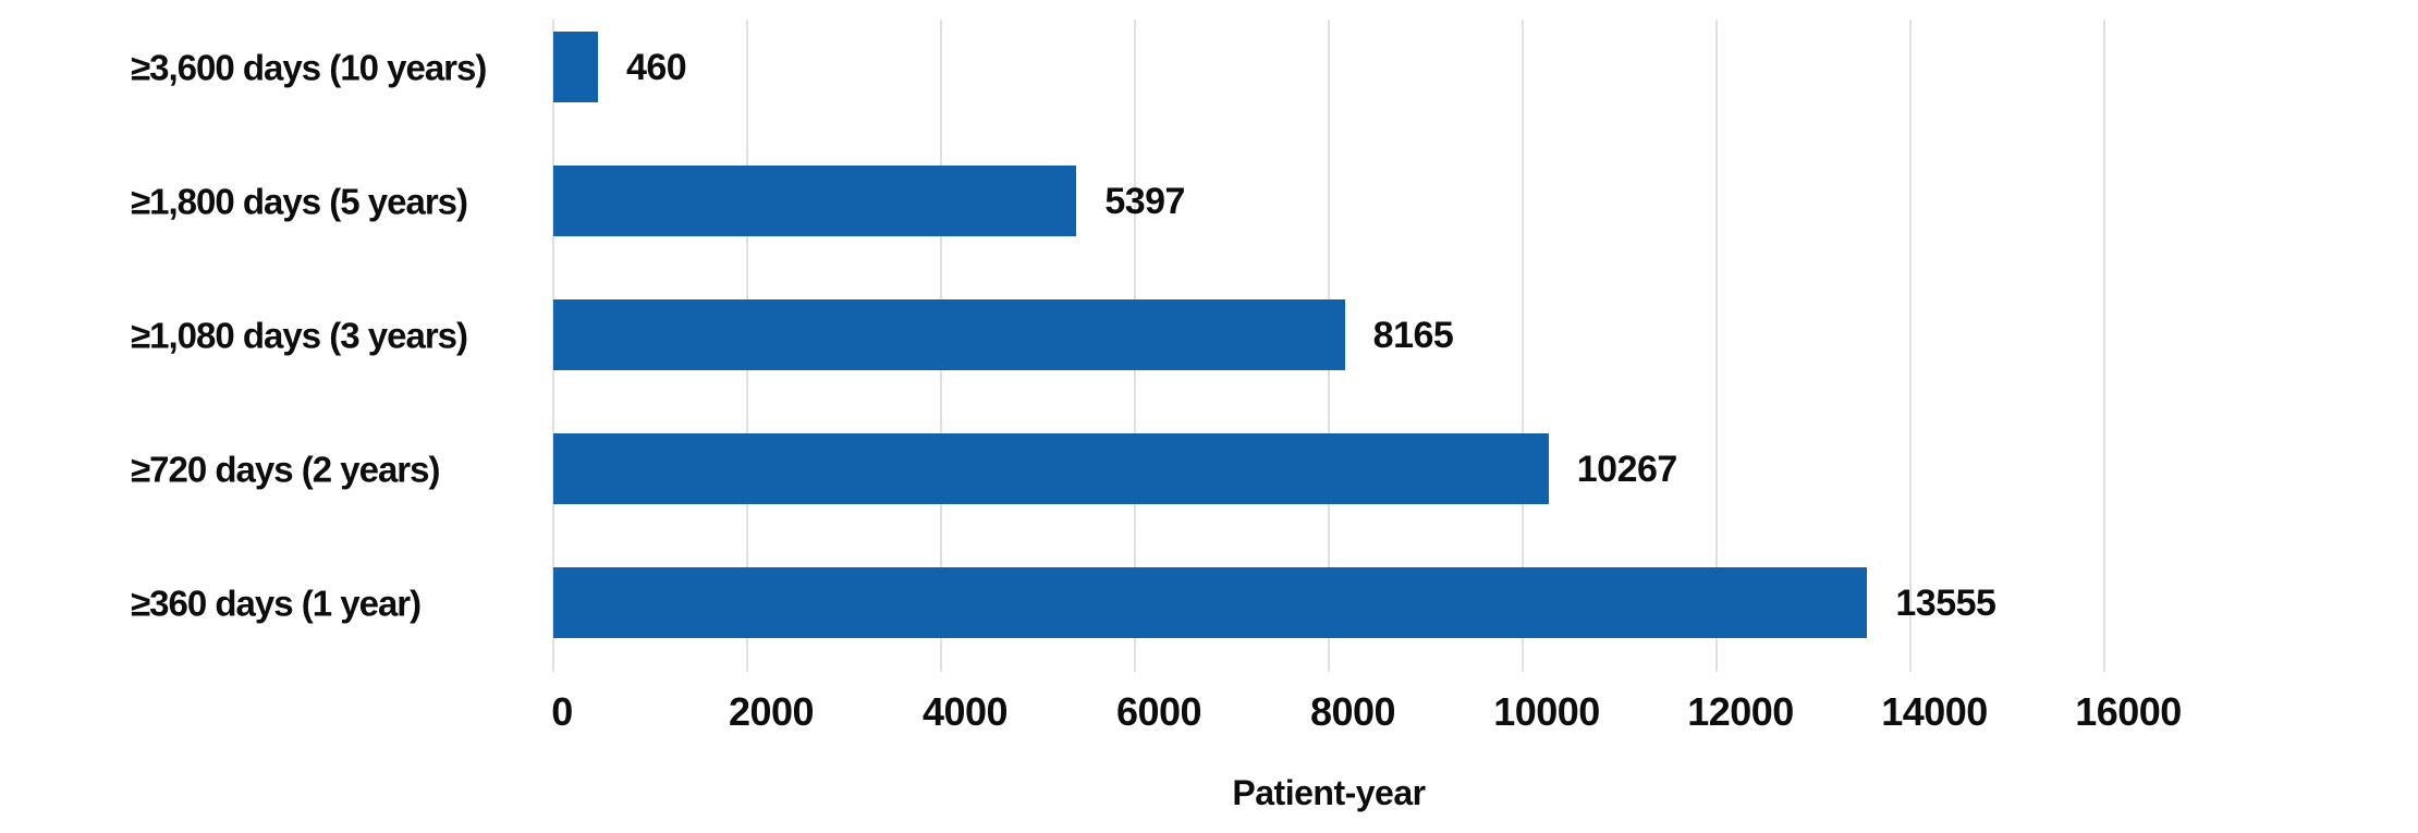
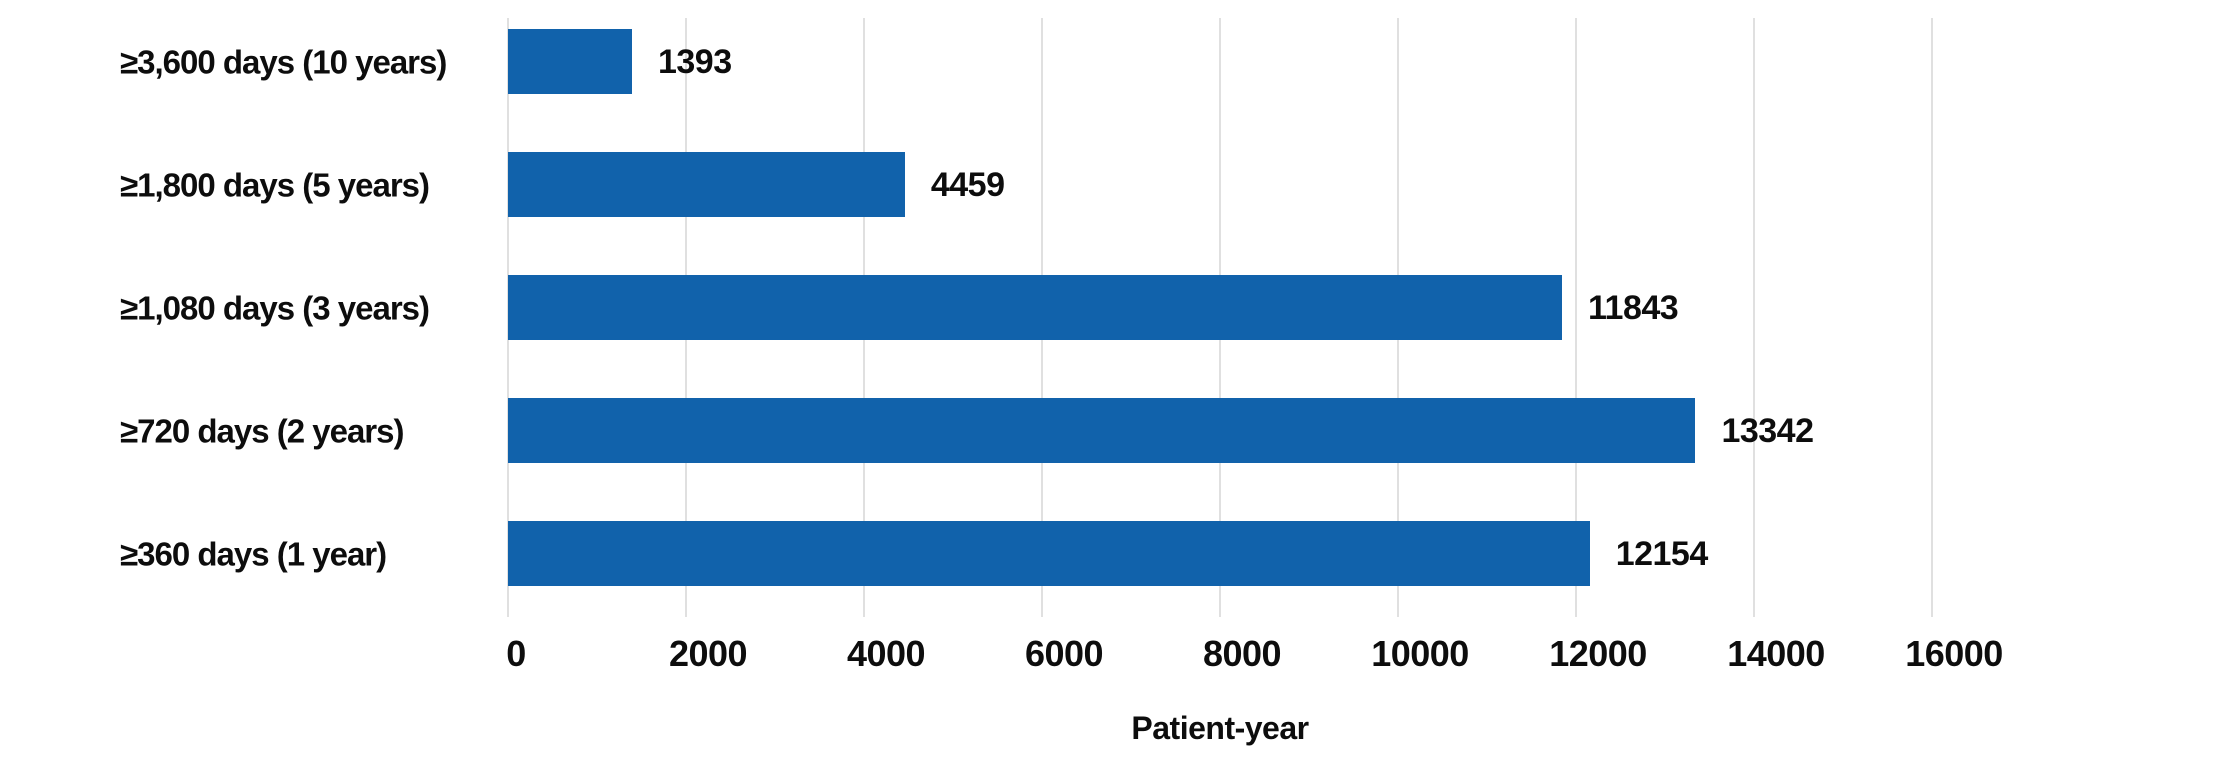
≥3,600 days (10 years): 460 -> 1393
≥1,800 days (5 years): 5397 -> 4459
≥1,080 days (3 years): 8165 -> 11843
≥720 days (2 years): 10267 -> 13342
≥360 days (1 year): 13555 -> 12154
